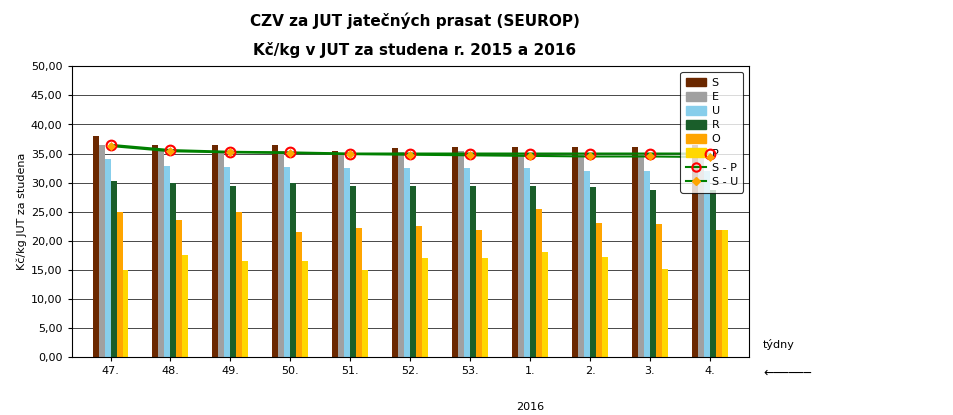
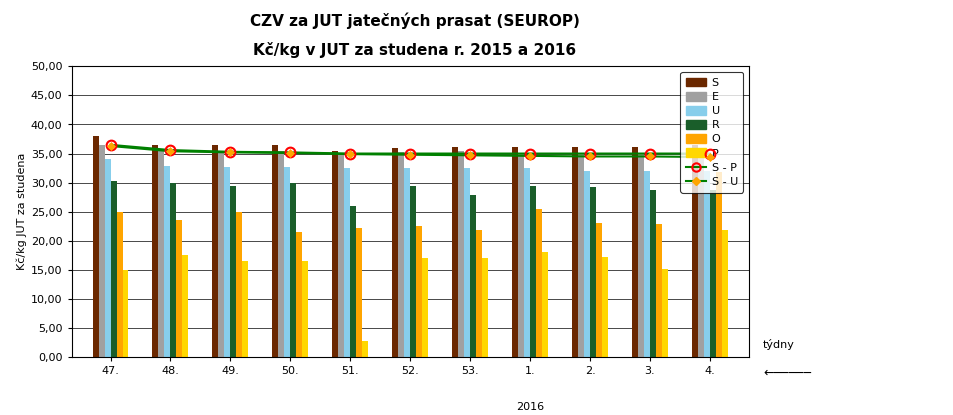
R/51.: 29,5 -> 26,0
P/51.: 15,0 -> 2,8
R/53.: 29,5 -> 27,8
O/4.: 21,8 -> 31,8
